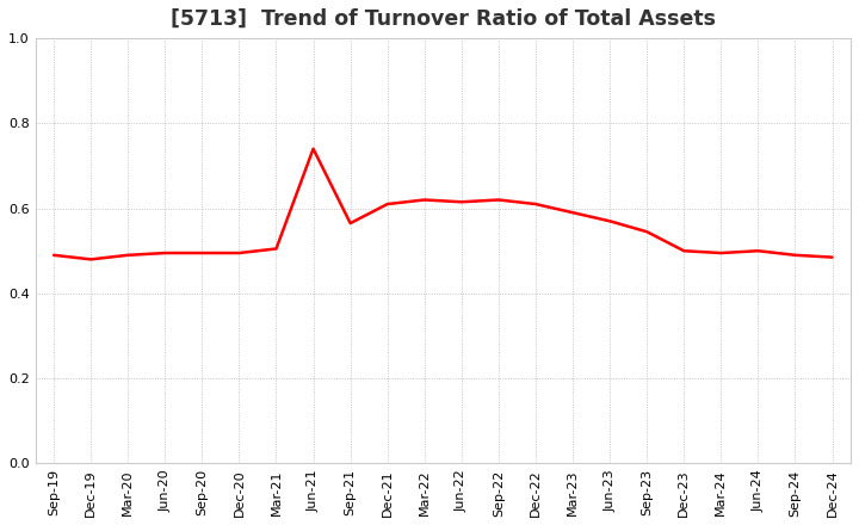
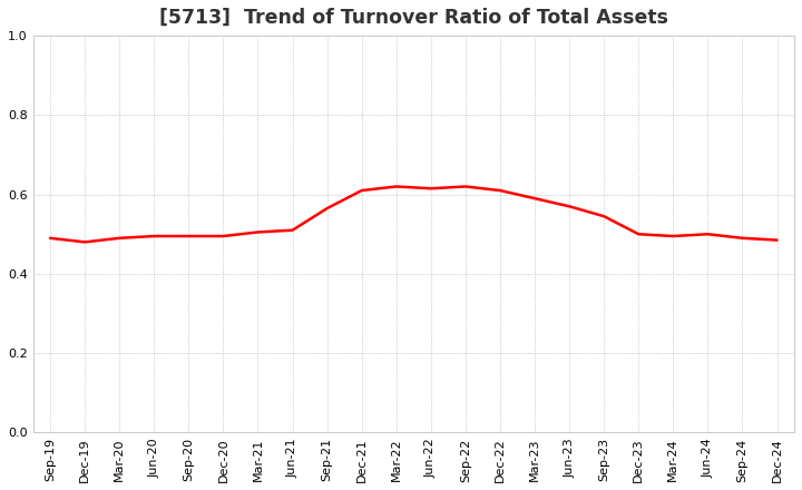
Jun-21: 0.740 -> 0.510
